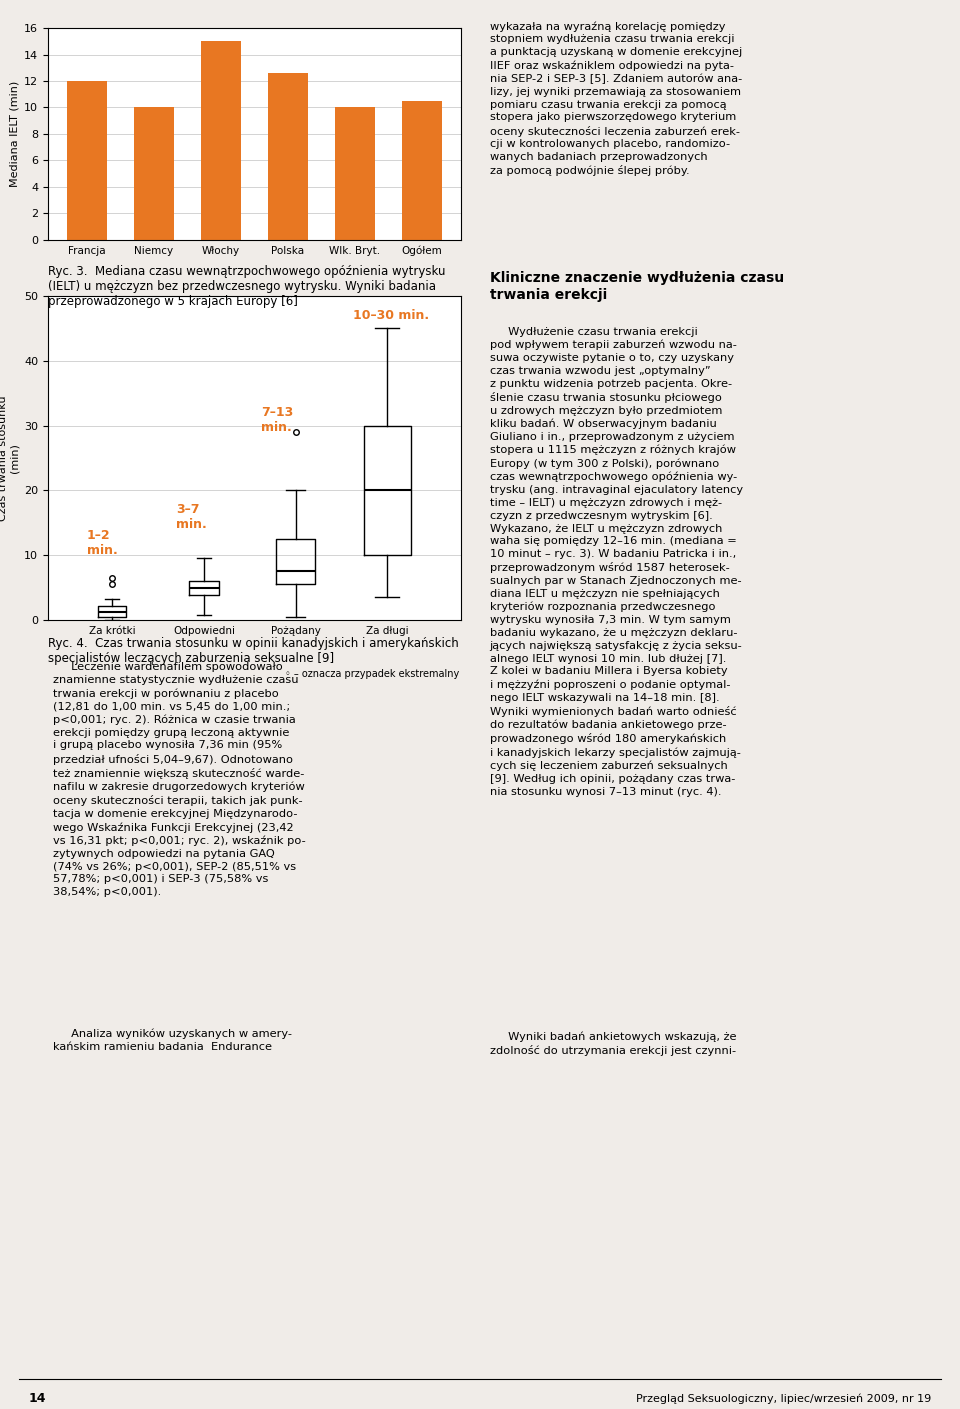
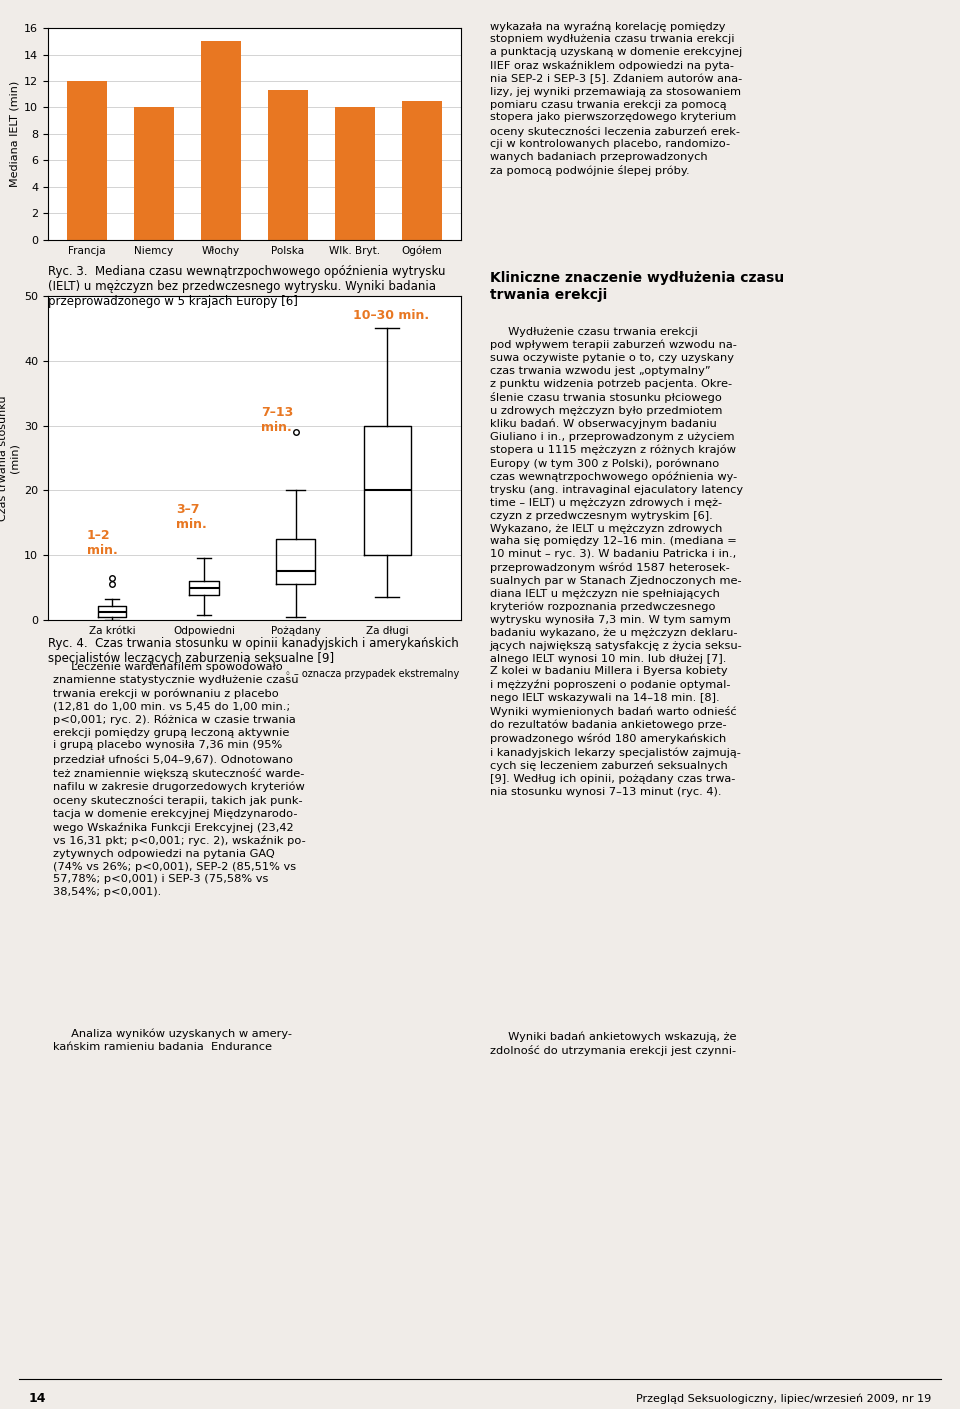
Polska: 12.6 -> 11.3
